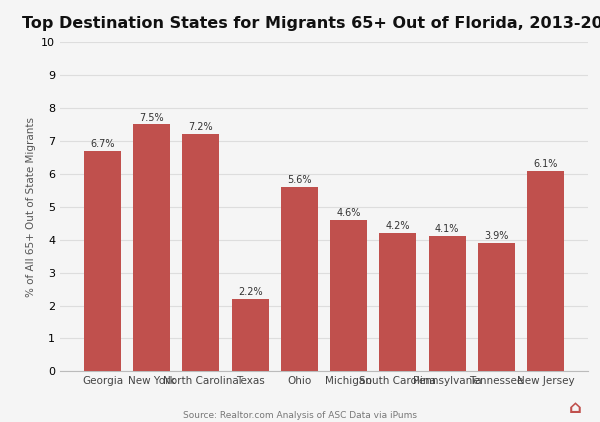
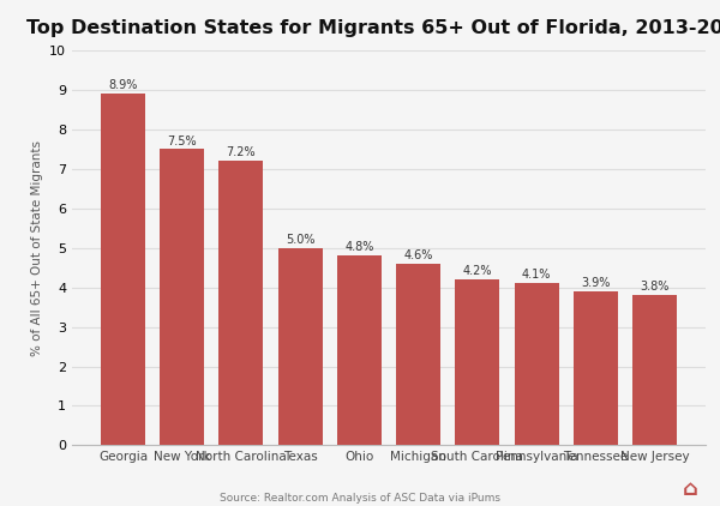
Georgia: 6.7% -> 8.9%
Texas: 2.2% -> 5.0%
Ohio: 5.6% -> 4.8%
New Jersey: 6.1% -> 3.8%
